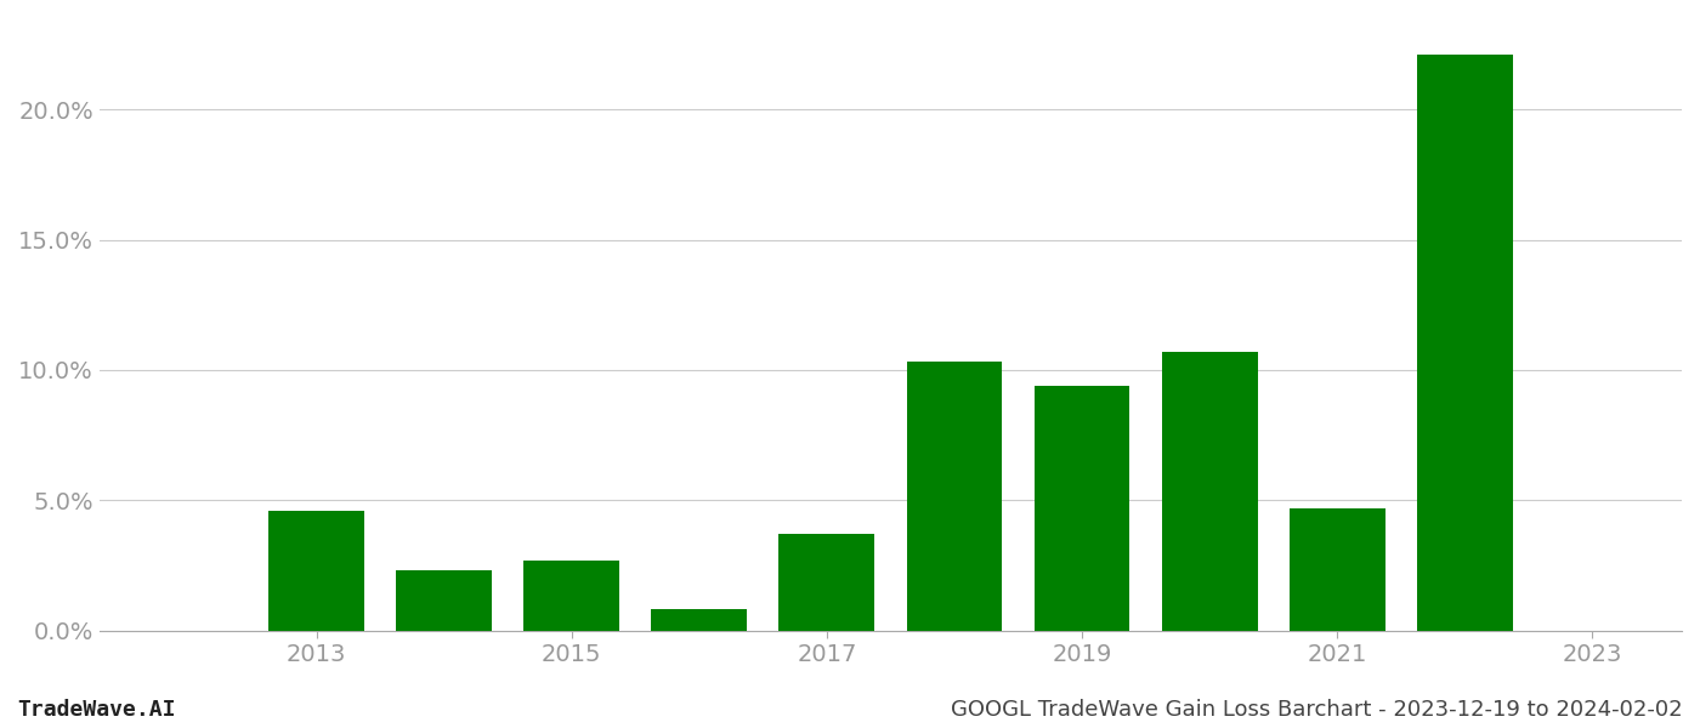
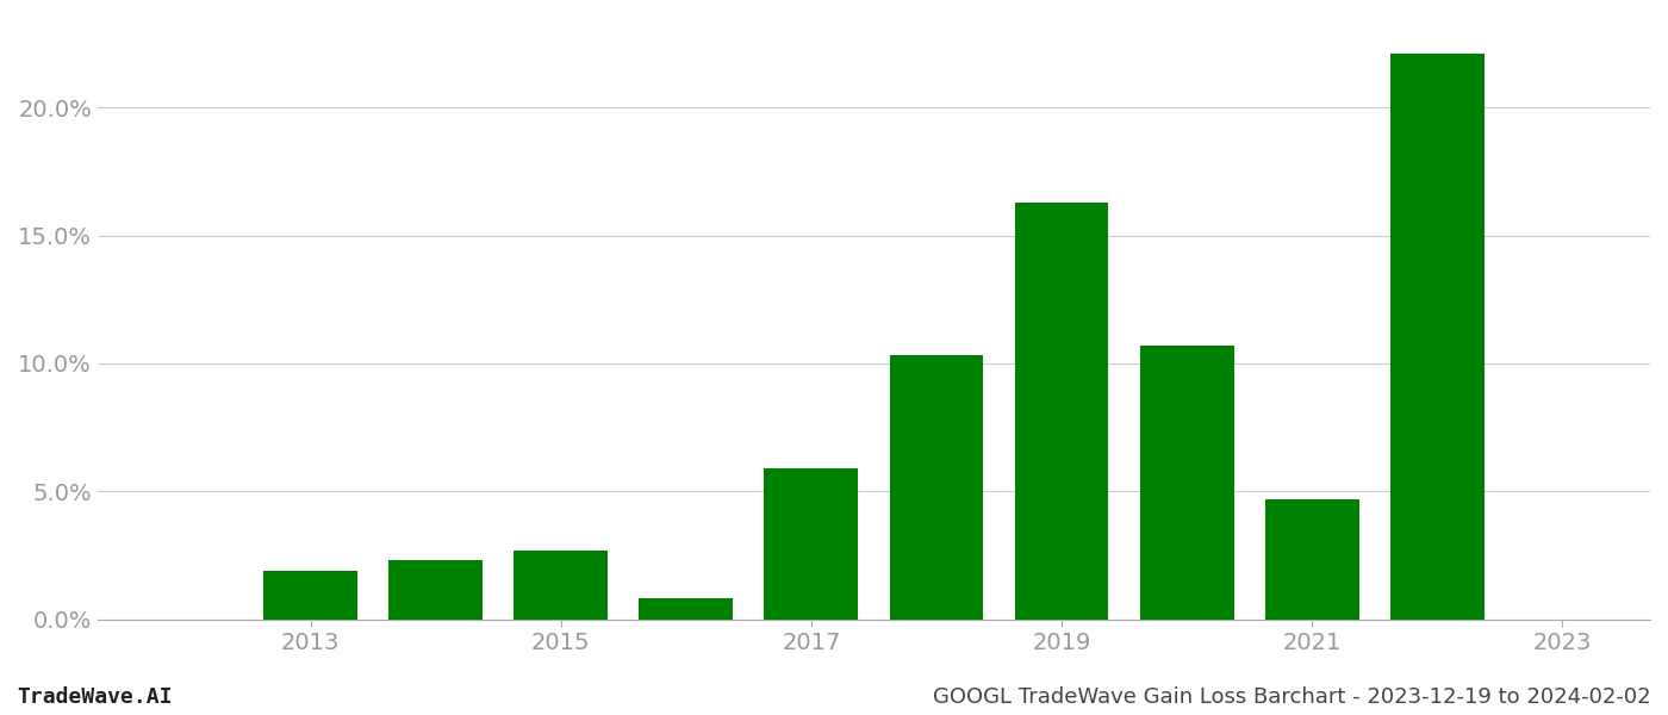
2013: 4.6% -> 1.9%
2017: 3.7% -> 5.9%
2019: 9.4% -> 16.3%
